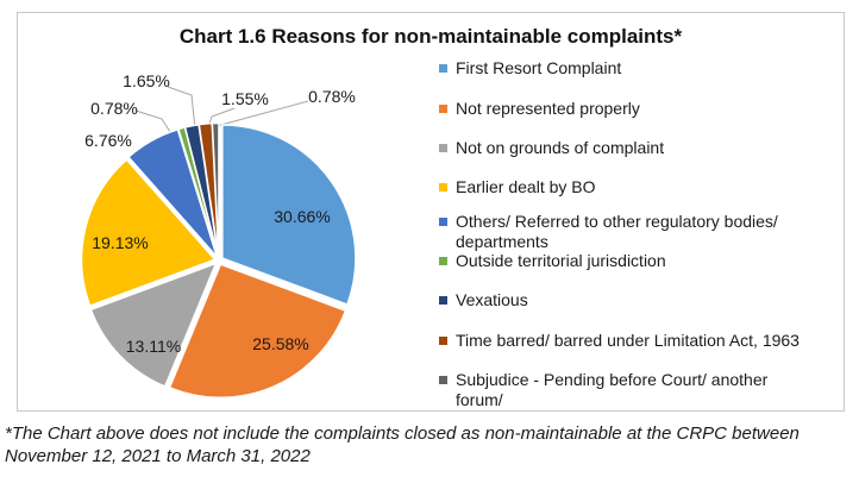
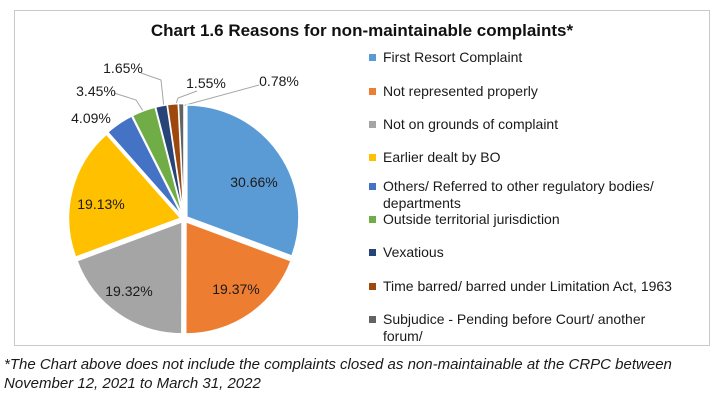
Not represented properly: 25.58% -> 19.37%
Not on grounds of complaint: 13.11% -> 19.32%
Others/ Referred to other regulatory bodies/ departments: 6.76% -> 4.09%
Outside territorial jurisdiction: 0.78% -> 3.45%
